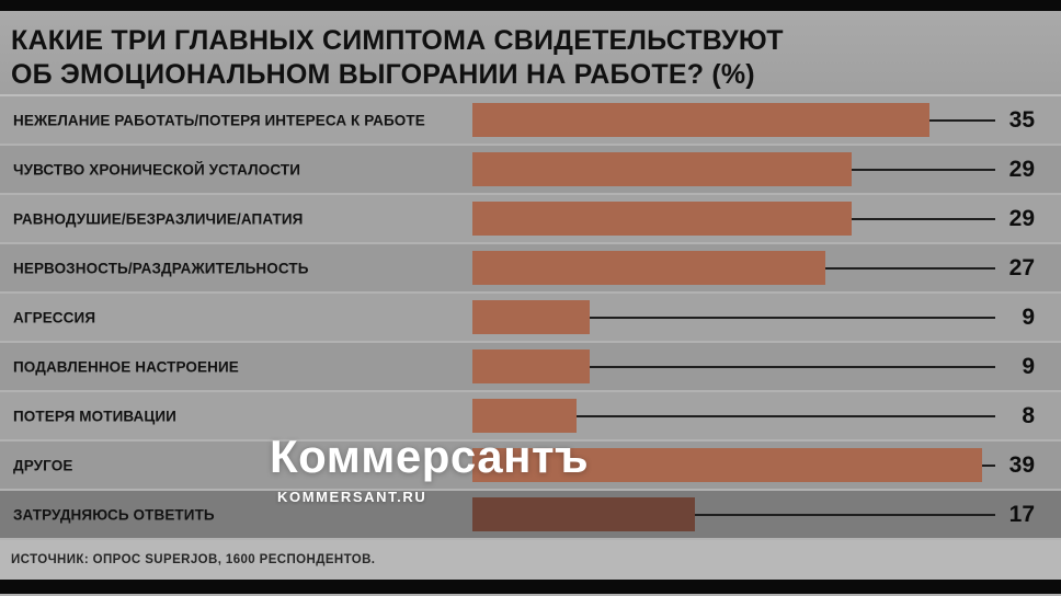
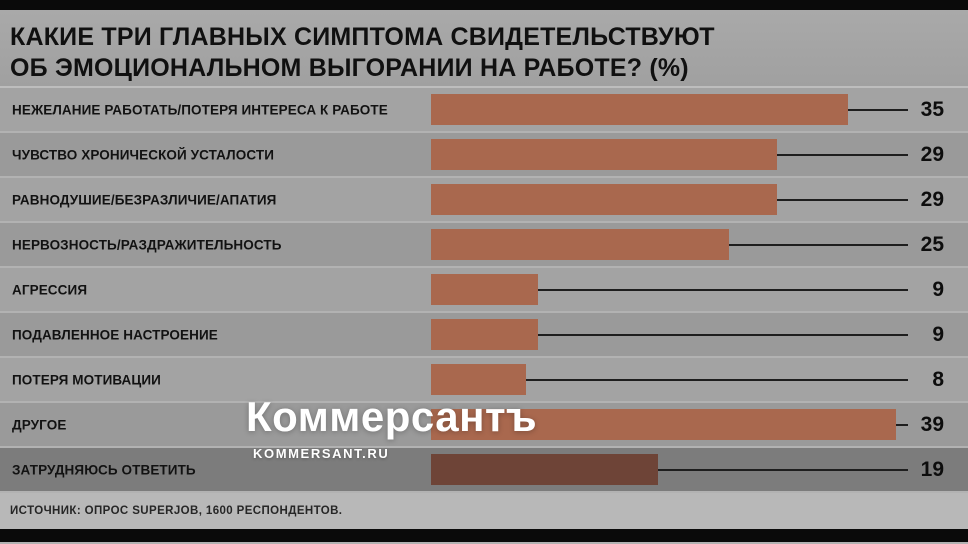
НЕРВОЗНОСТЬ/РАЗДРАЖИТЕЛЬНОСТЬ: 27 -> 25
ЗАТРУДНЯЮСЬ ОТВЕТИТЬ: 17 -> 19
